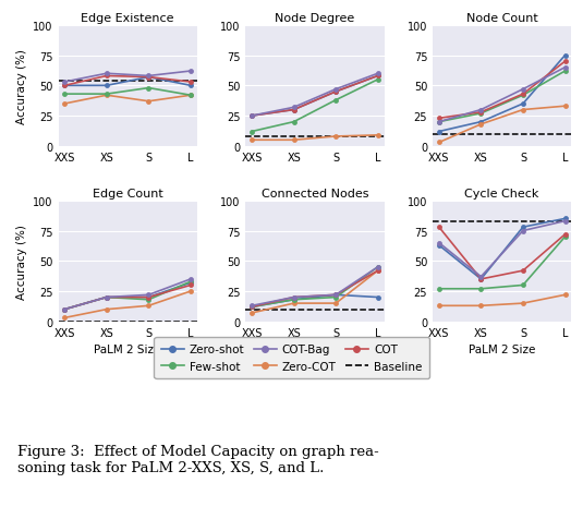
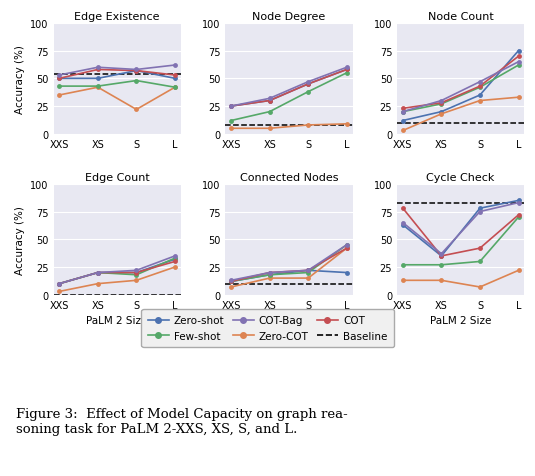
Edge Existence/Zero-COT/S: 37 -> 22
Cycle Check/Zero-COT/S: 15 -> 7
